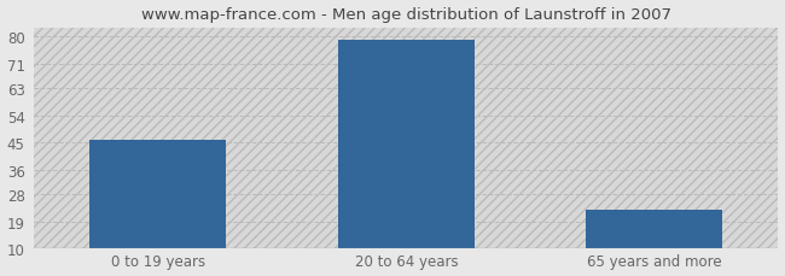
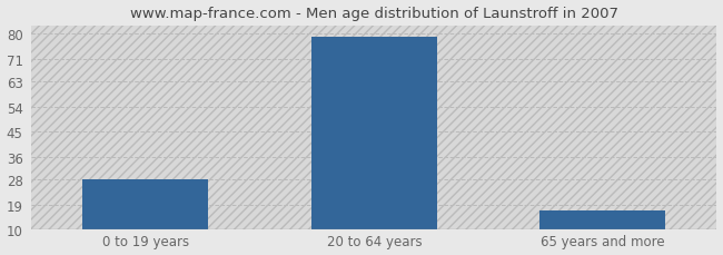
0 to 19 years: 46 -> 28
65 years and more: 23 -> 17
